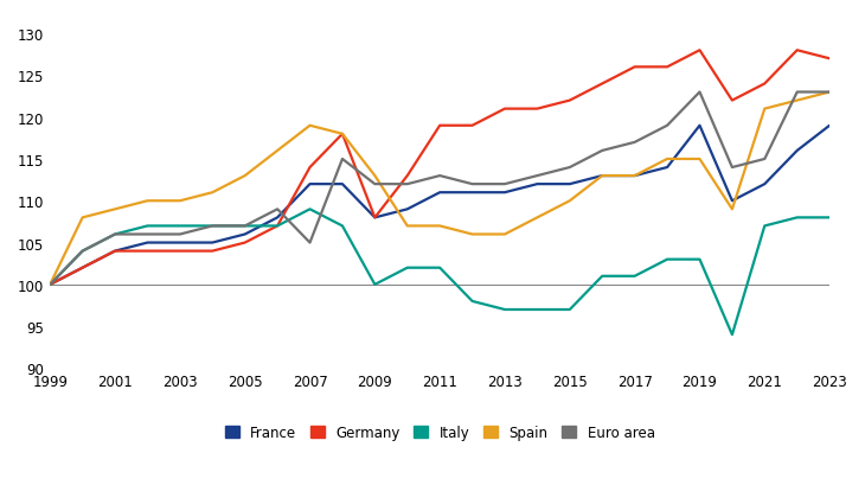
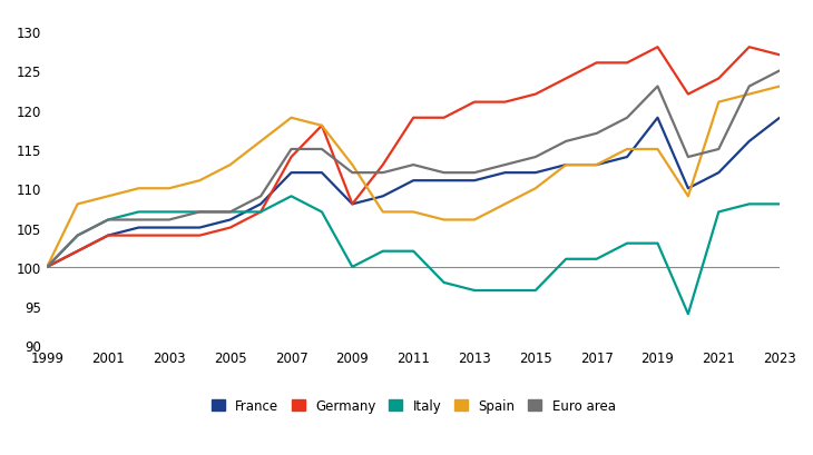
Euro area/2007: 105 -> 115
Euro area/2023: 123 -> 125
